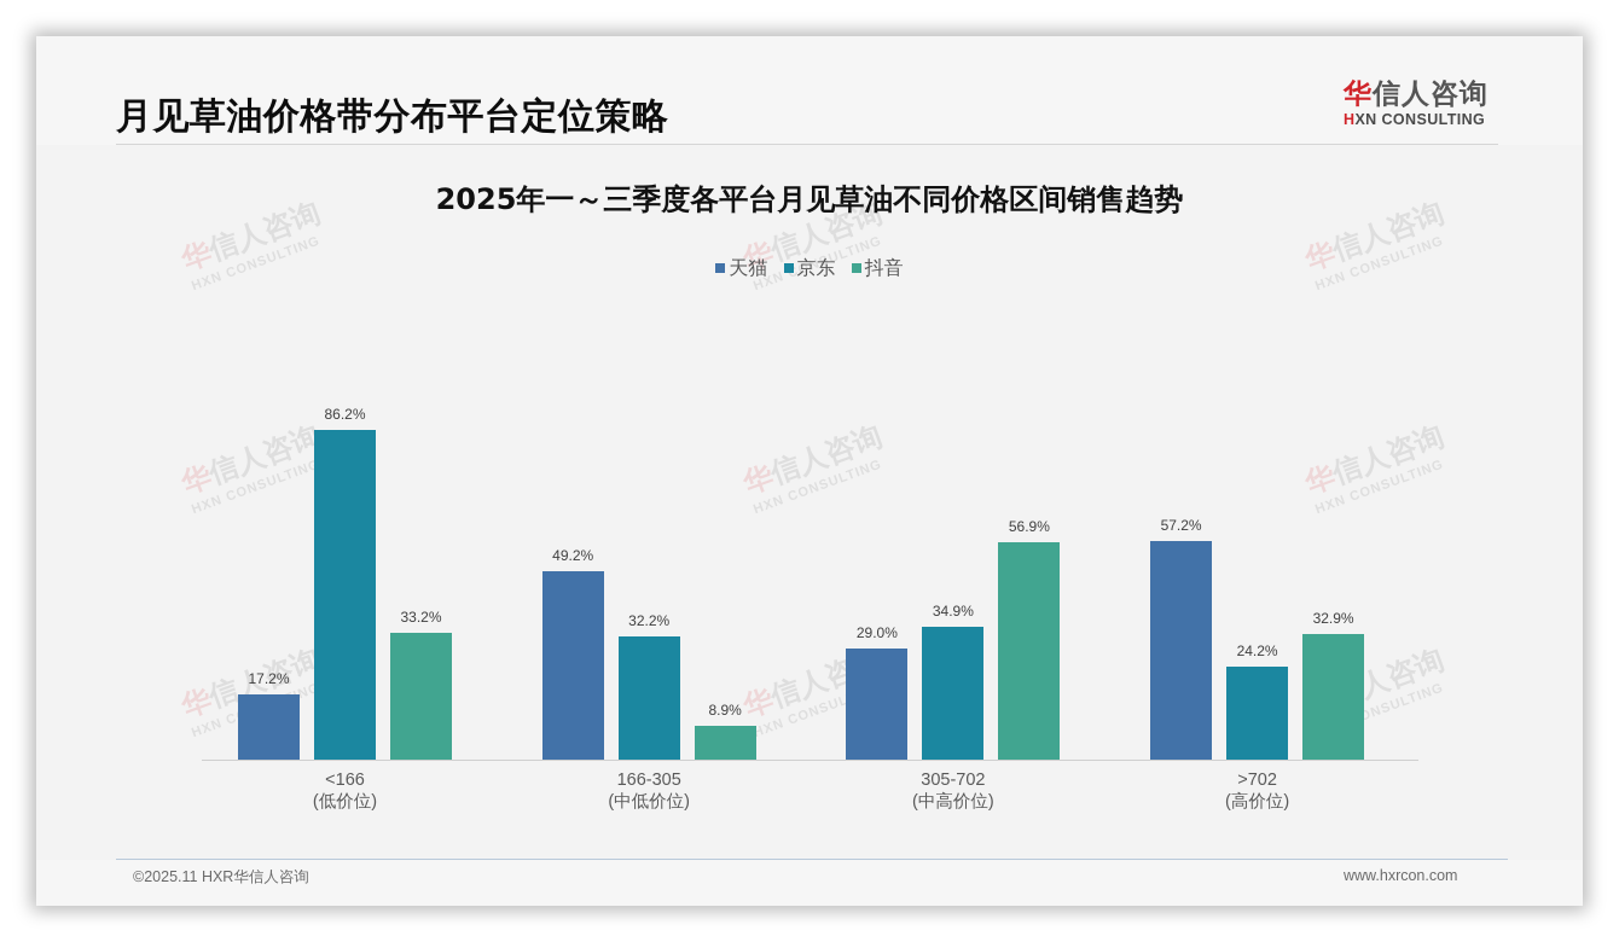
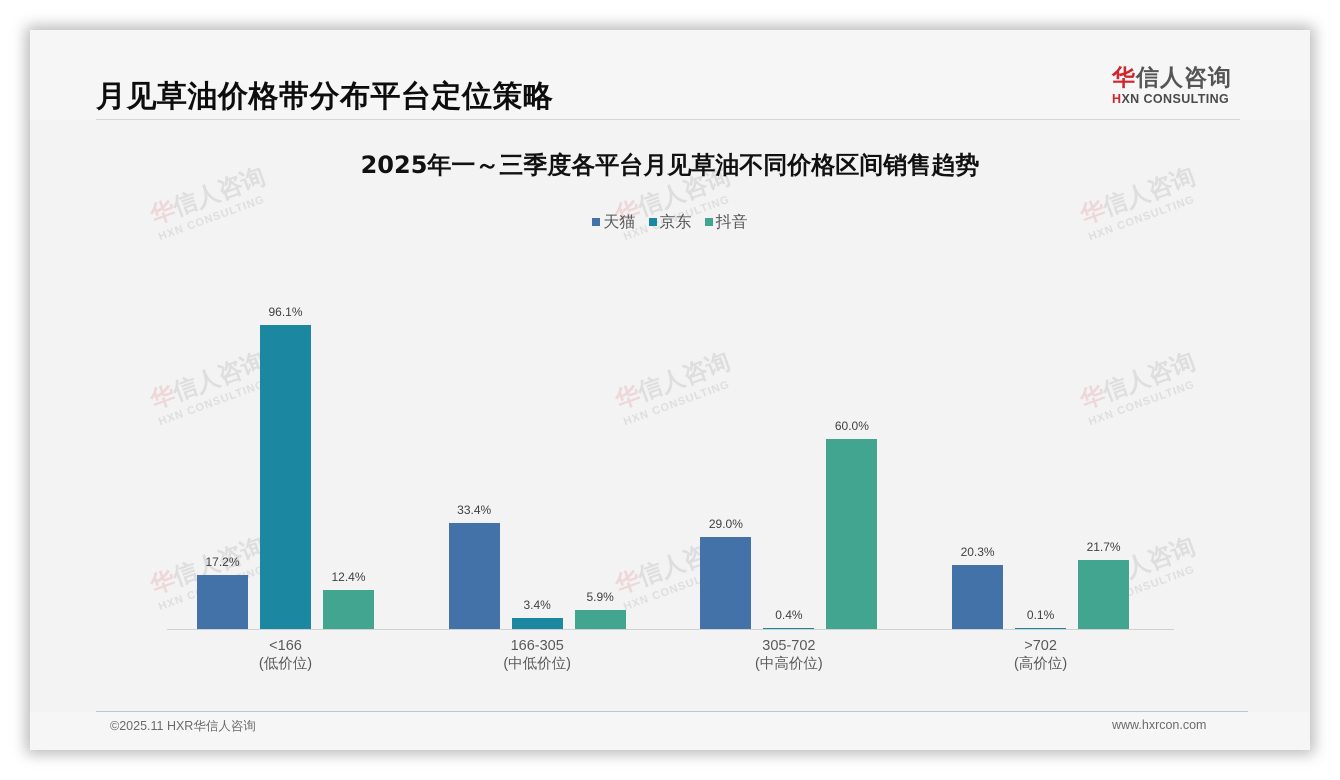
京东/<166 (低价位): 86.2% -> 96.1%
抖音/<166 (低价位): 33.2% -> 12.4%
天猫/166-305 (中低价位): 49.2% -> 33.4%
京东/166-305 (中低价位): 32.2% -> 3.4%
抖音/166-305 (中低价位): 8.9% -> 5.9%
京东/305-702 (中高价位): 34.9% -> 0.4%
抖音/305-702 (中高价位): 56.9% -> 60.0%
天猫/>702 (高价位): 57.2% -> 20.3%
京东/>702 (高价位): 24.2% -> 0.1%
抖音/>702 (高价位): 32.9% -> 21.7%
